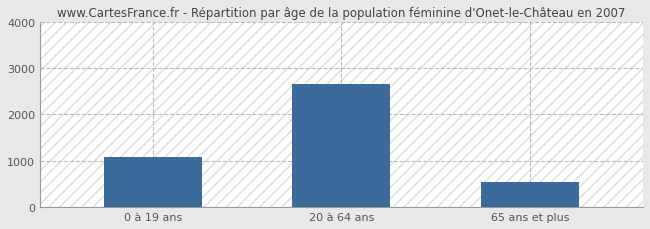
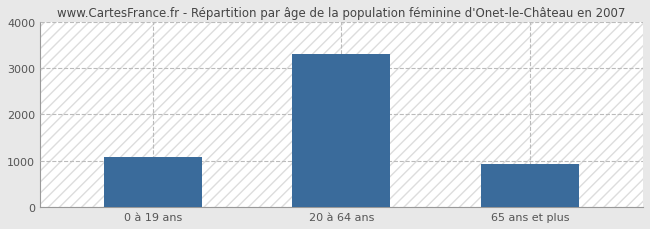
20 à 64 ans: 2650 -> 3300
65 ans et plus: 550 -> 920
